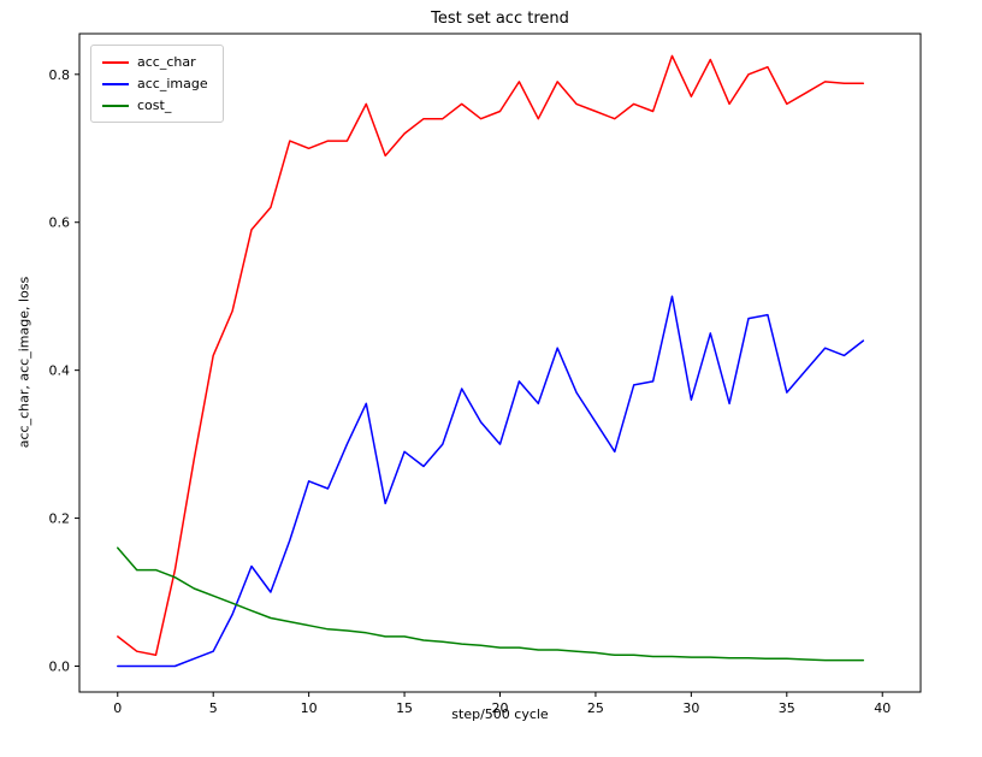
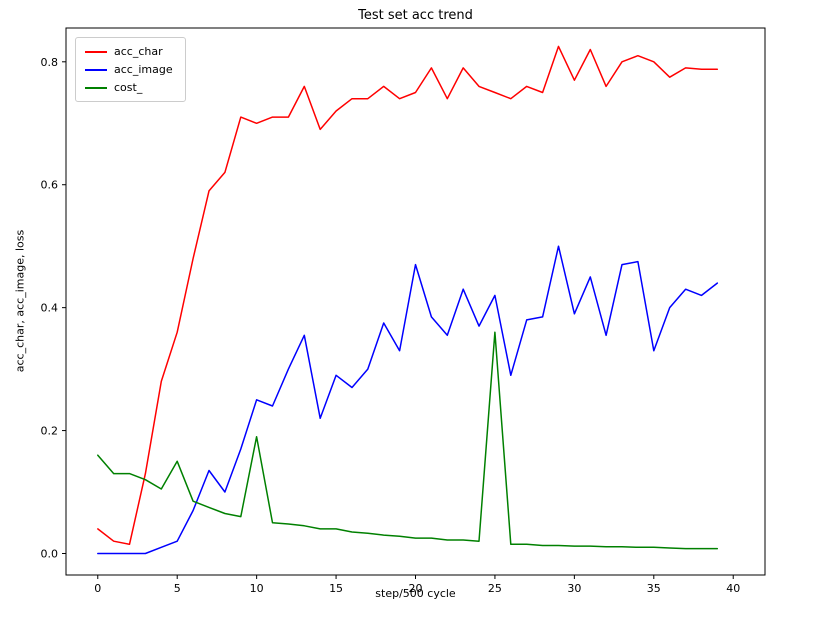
acc_char/5: 0.42 -> 0.36
cost_/5: 0.10 -> 0.15
cost_/10: 0.06 -> 0.19
acc_image/20: 0.30 -> 0.47
acc_image/25: 0.33 -> 0.42
cost_/25: 0.02 -> 0.36
acc_image/30: 0.36 -> 0.39
acc_char/35: 0.76 -> 0.80
acc_image/35: 0.37 -> 0.33
